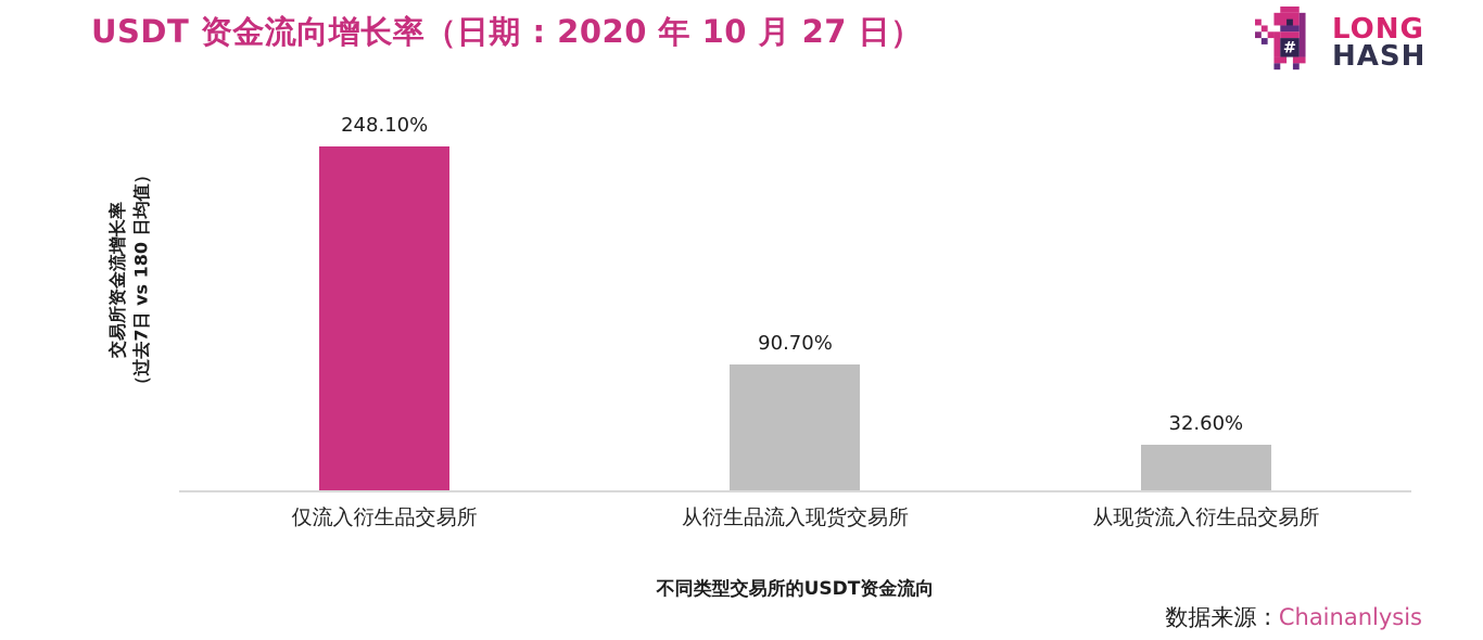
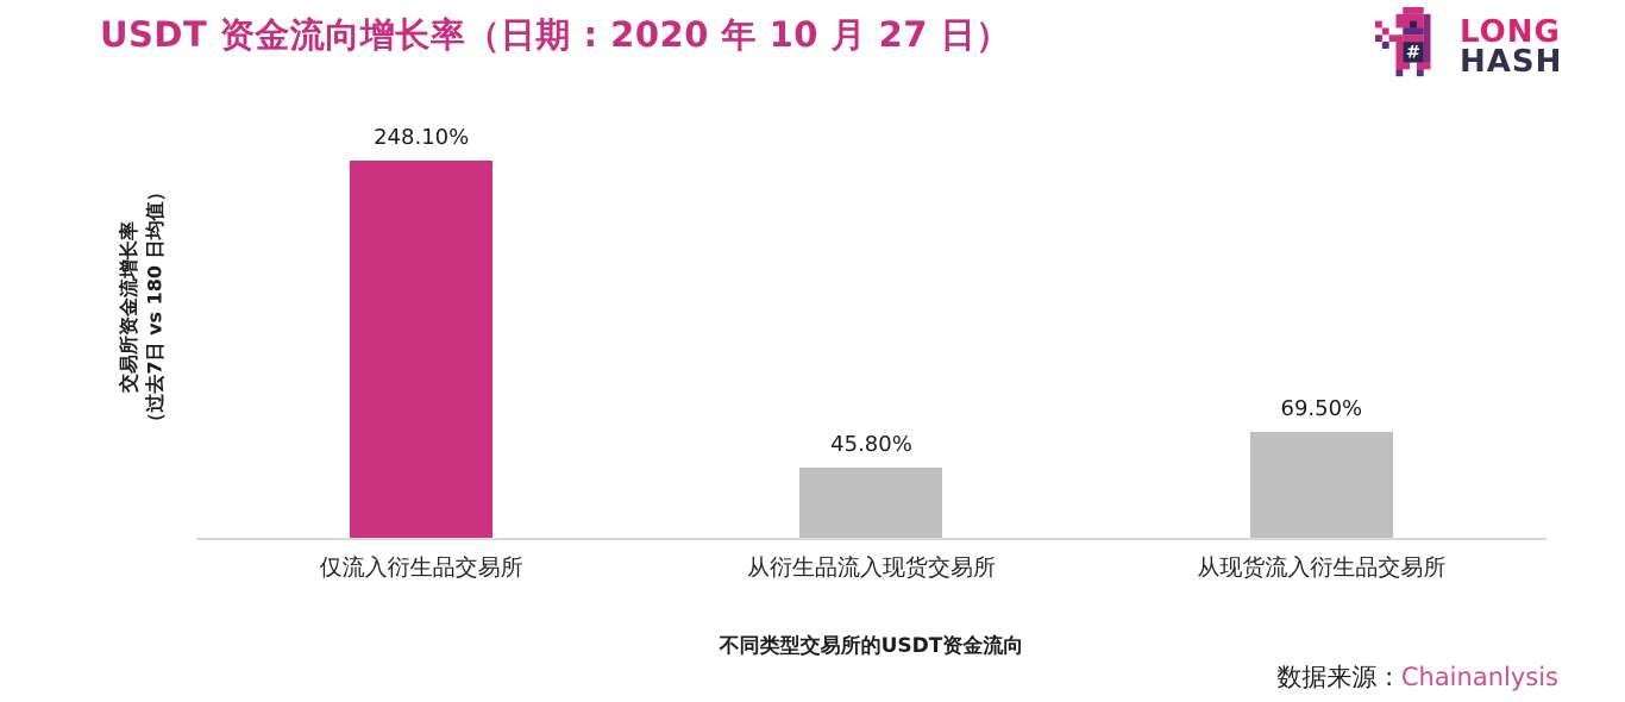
从衍生品流入现货交易所: 90.70% -> 45.80%
从现货流入衍生品交易所: 32.60% -> 69.50%
